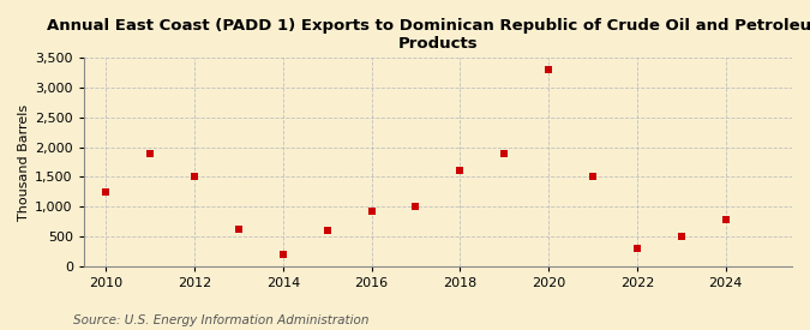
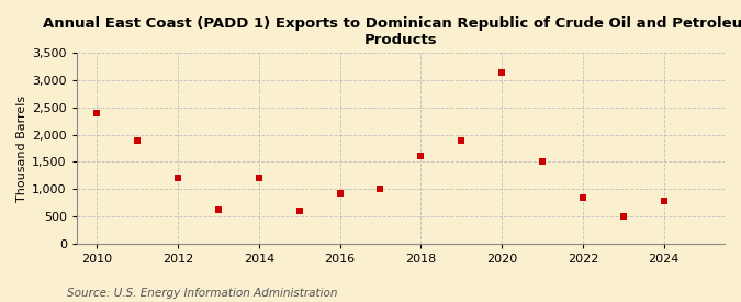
2010: 1,250 -> 2,400
2012: 1,500 -> 1,200
2014: 200 -> 1,200
2020: 3,300 -> 3,150
2022: 300 -> 850
